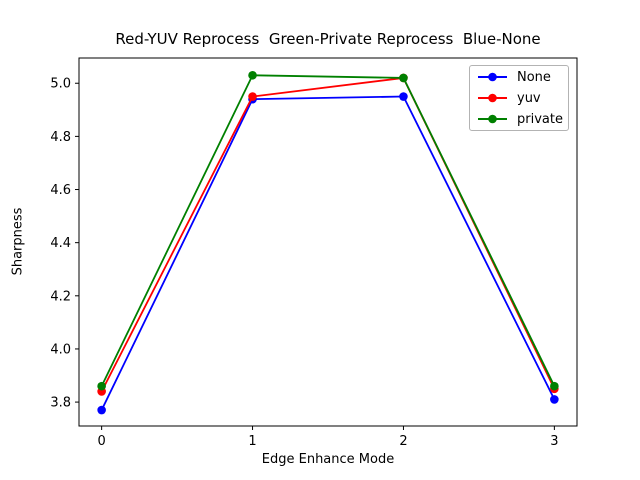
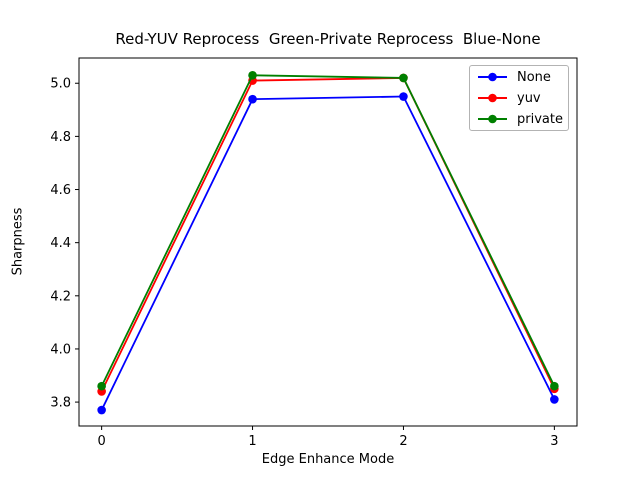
yuv/1: 4.95 -> 5.01
